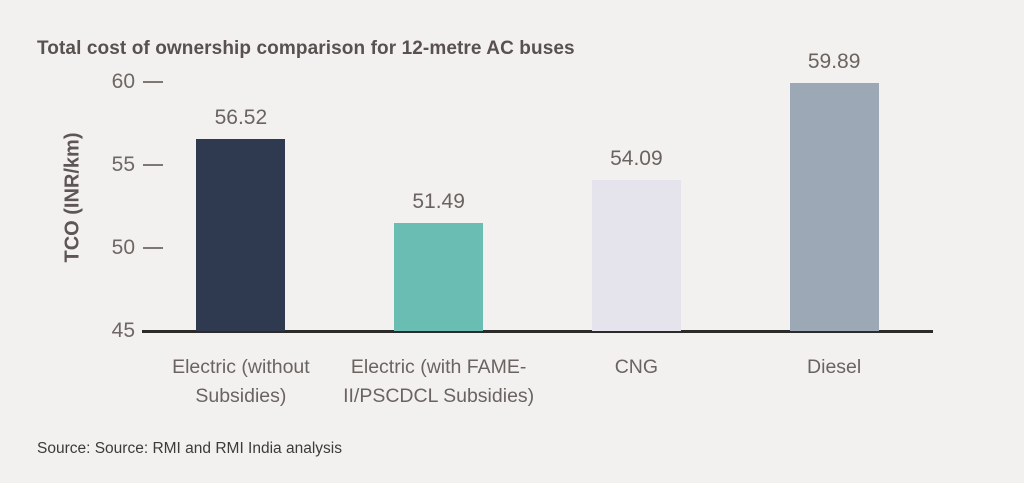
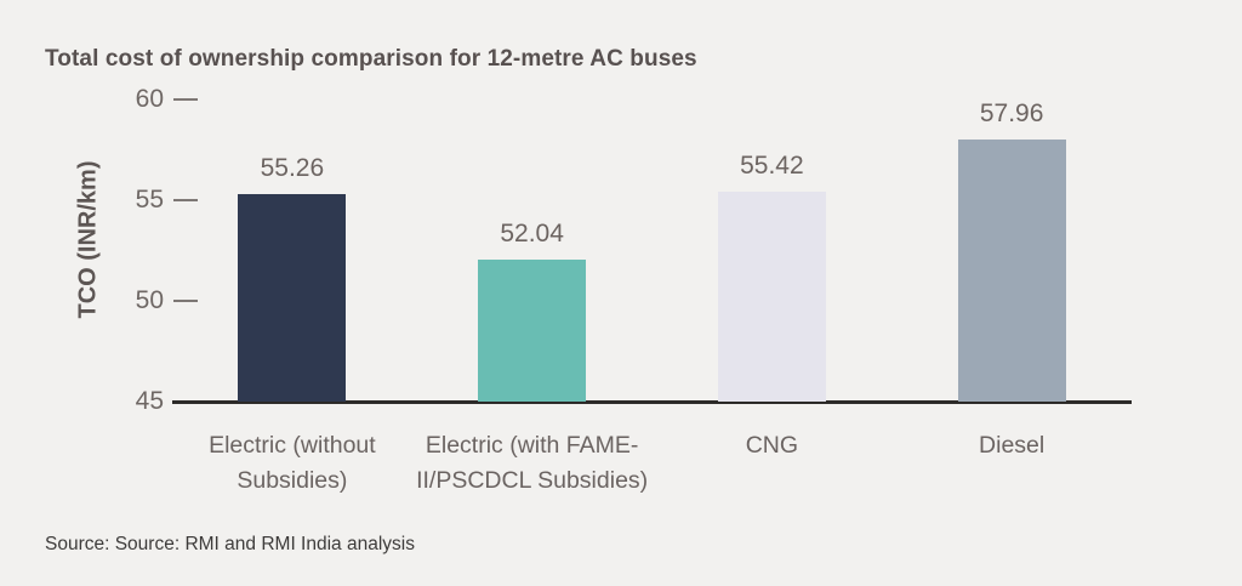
Electric (without Subsidies): 56.52 -> 55.26
Electric (with FAME-II/PSCDCL Subsidies): 51.49 -> 52.04
CNG: 54.09 -> 55.42
Diesel: 59.89 -> 57.96
